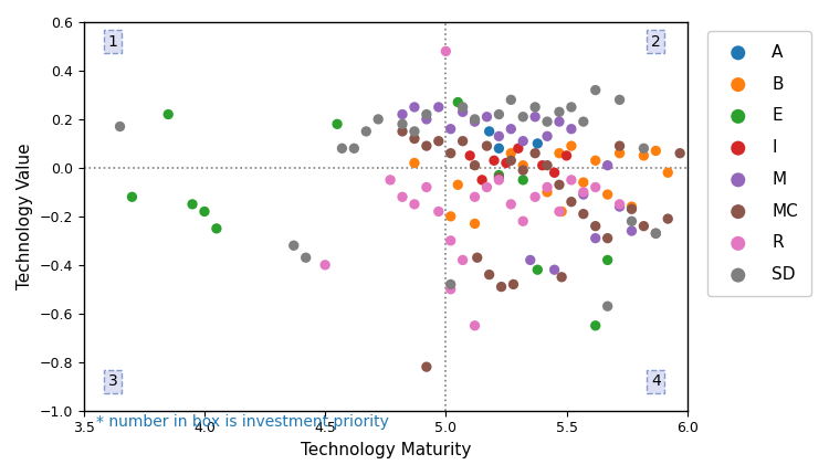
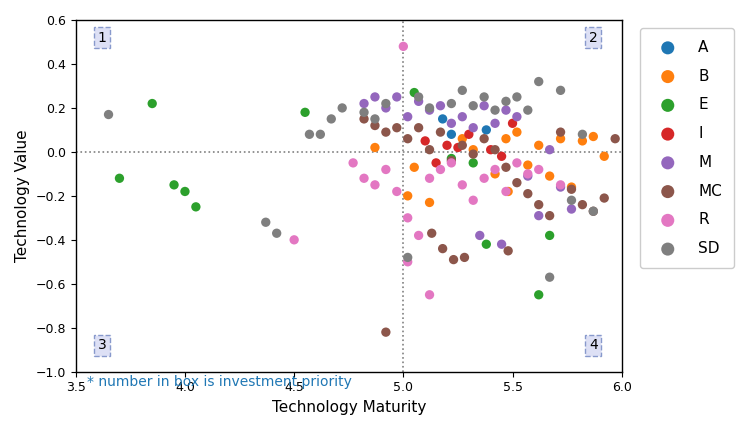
I/5.5: 0.05 -> 0.13
